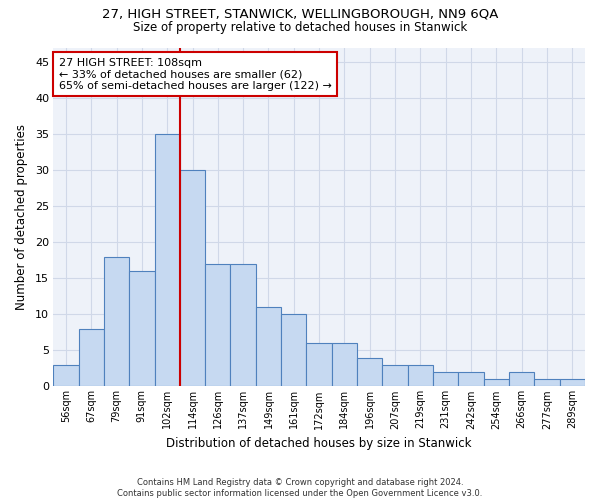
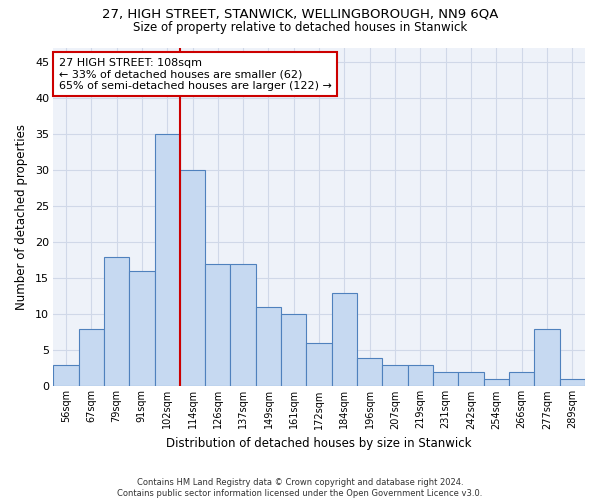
184sqm: 6 -> 13
277sqm: 1 -> 8
